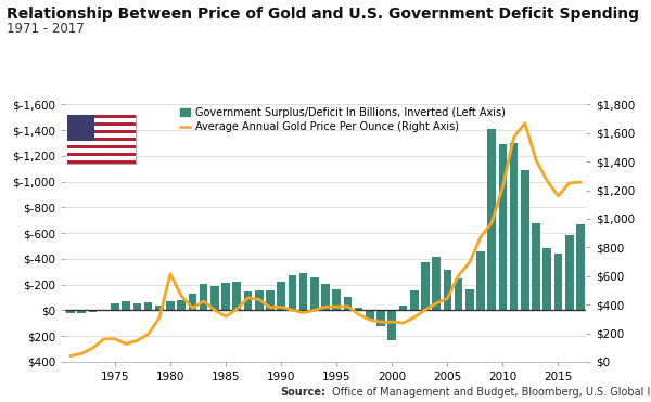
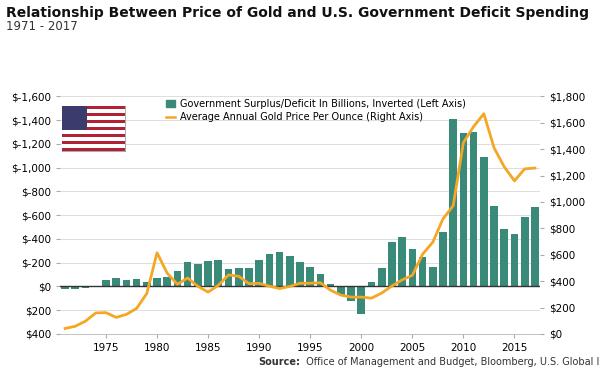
Average Annual Gold Price Per Ounce (Right Axis)/2010: $1,220 -> $1,450
